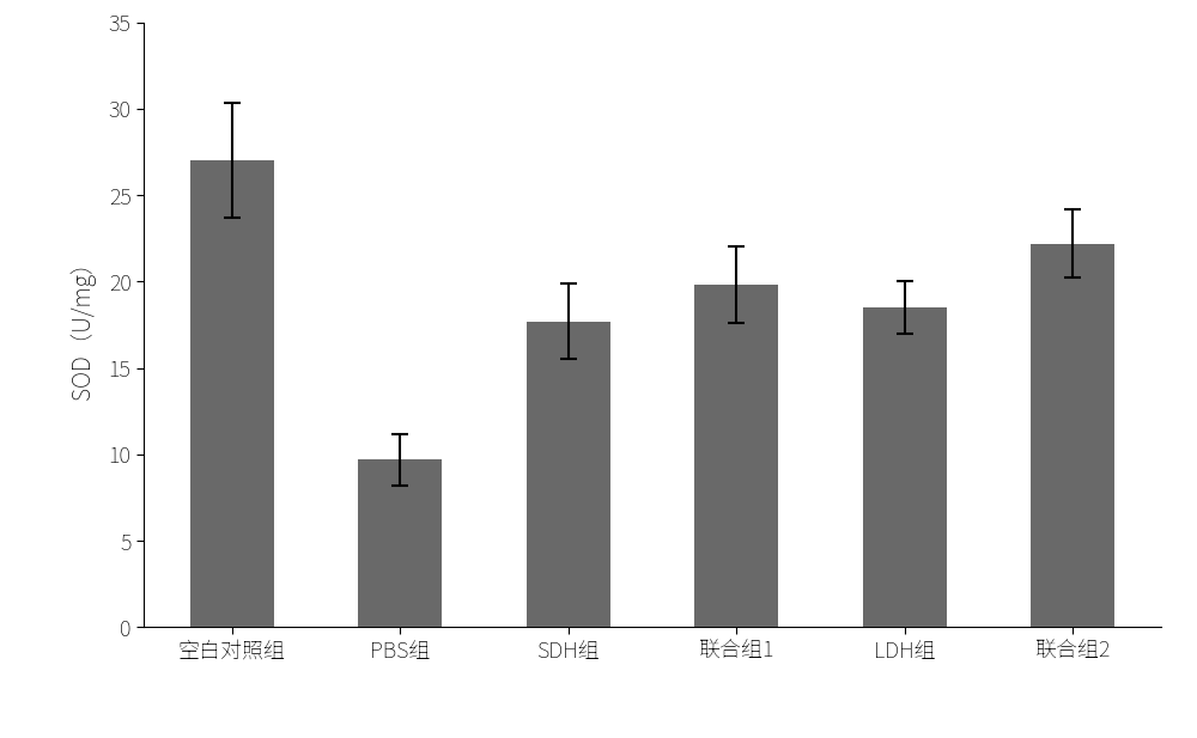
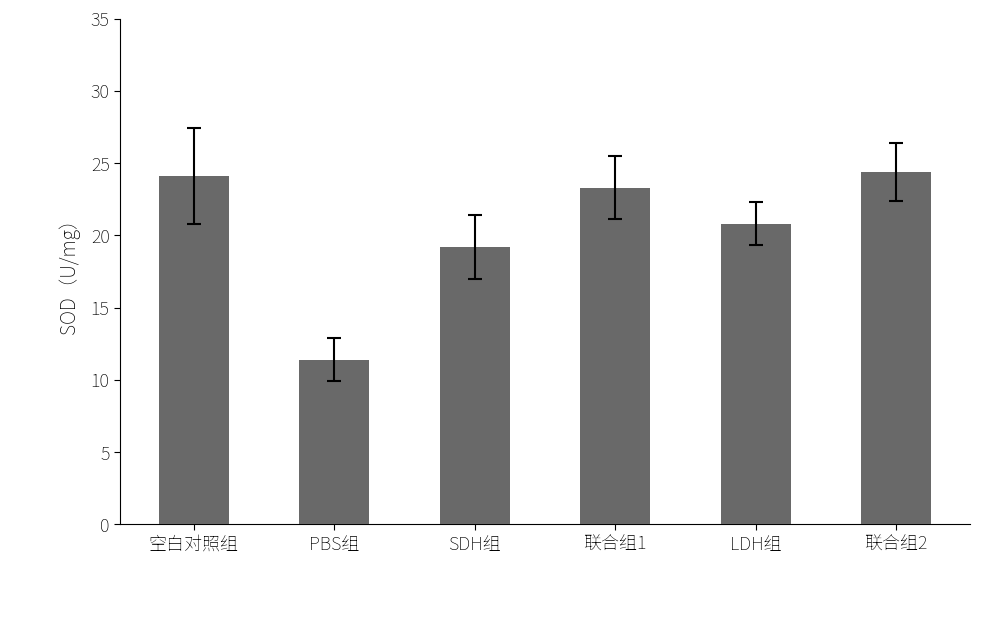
空白对照组: 27.0 -> 24.1
PBS组: 9.7 -> 11.4
SDH组: 17.7 -> 19.2
联合组1: 19.8 -> 23.3
LDH组: 18.5 -> 20.8
联合组2: 22.2 -> 24.4
